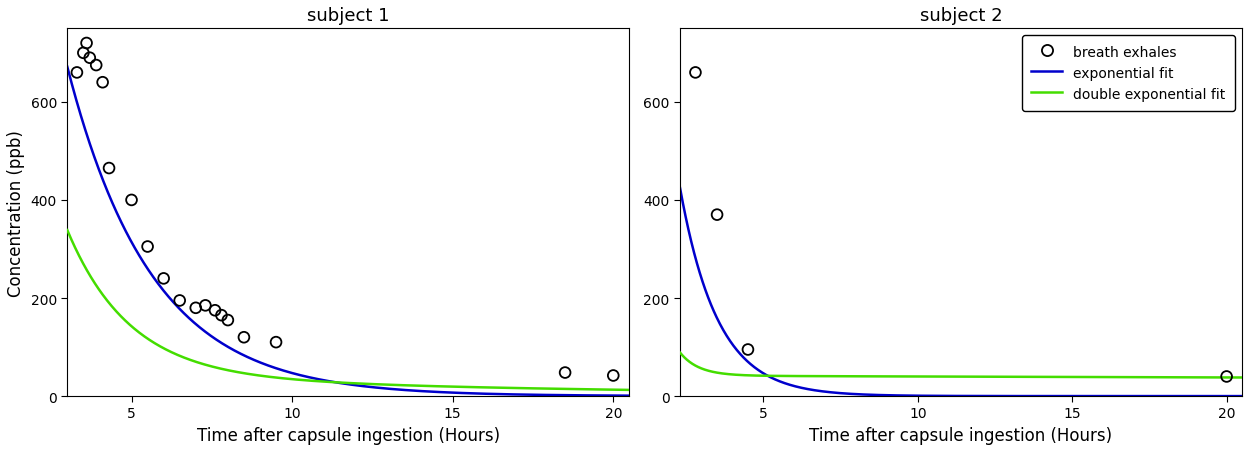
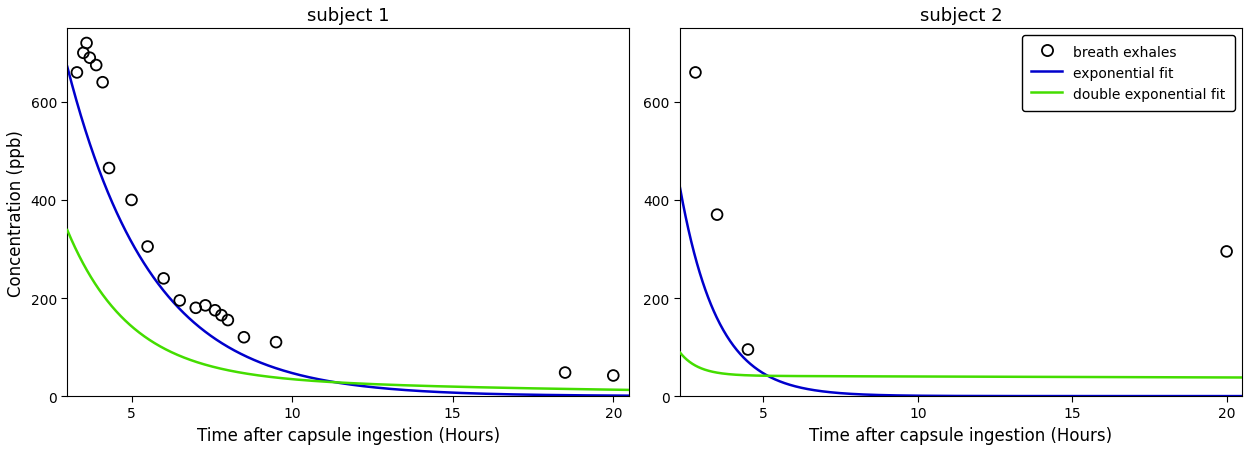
subject 2/breath exhales/20: 40 -> 295
